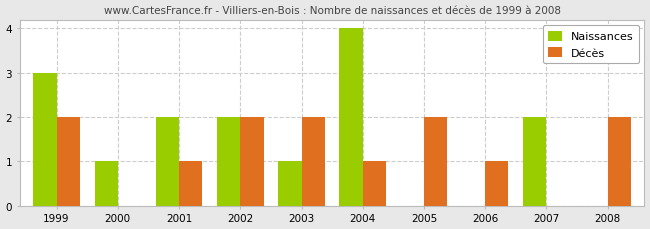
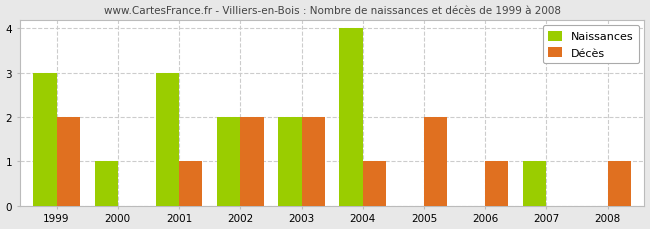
Naissances/2001: 2 -> 3
Naissances/2003: 1 -> 2
Naissances/2007: 2 -> 1
Décès/2008: 2 -> 1
